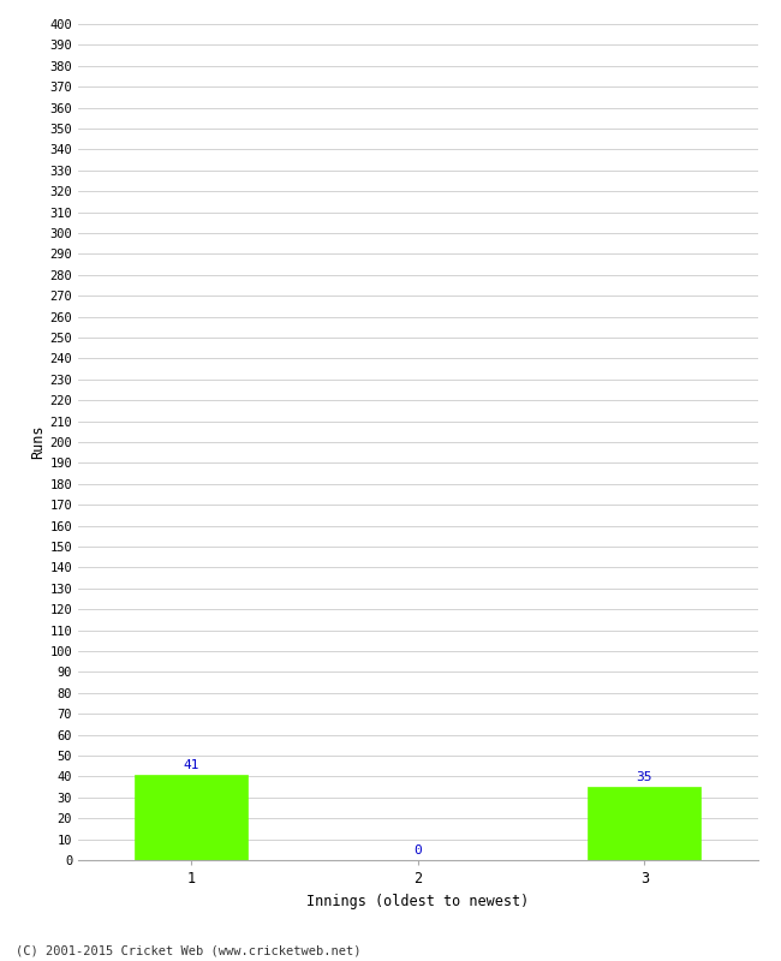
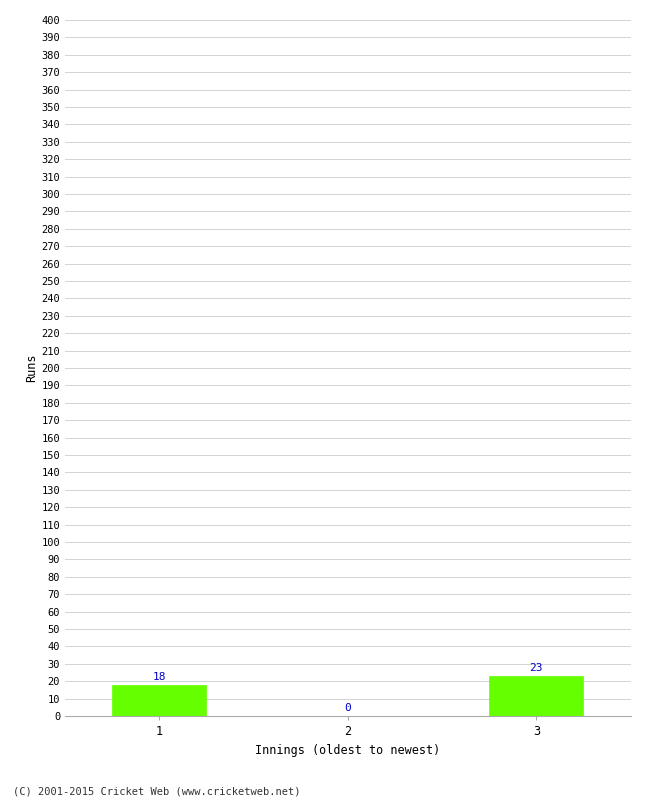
1: 41 -> 18
3: 35 -> 23
